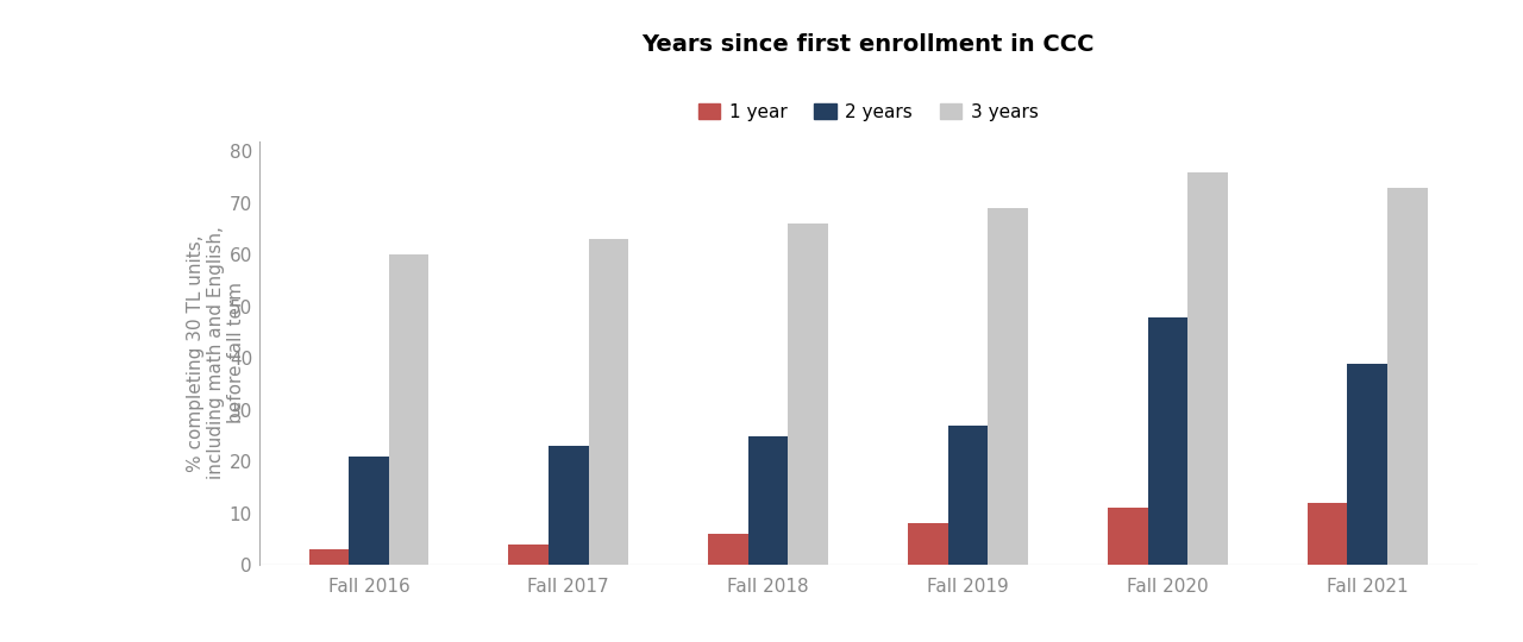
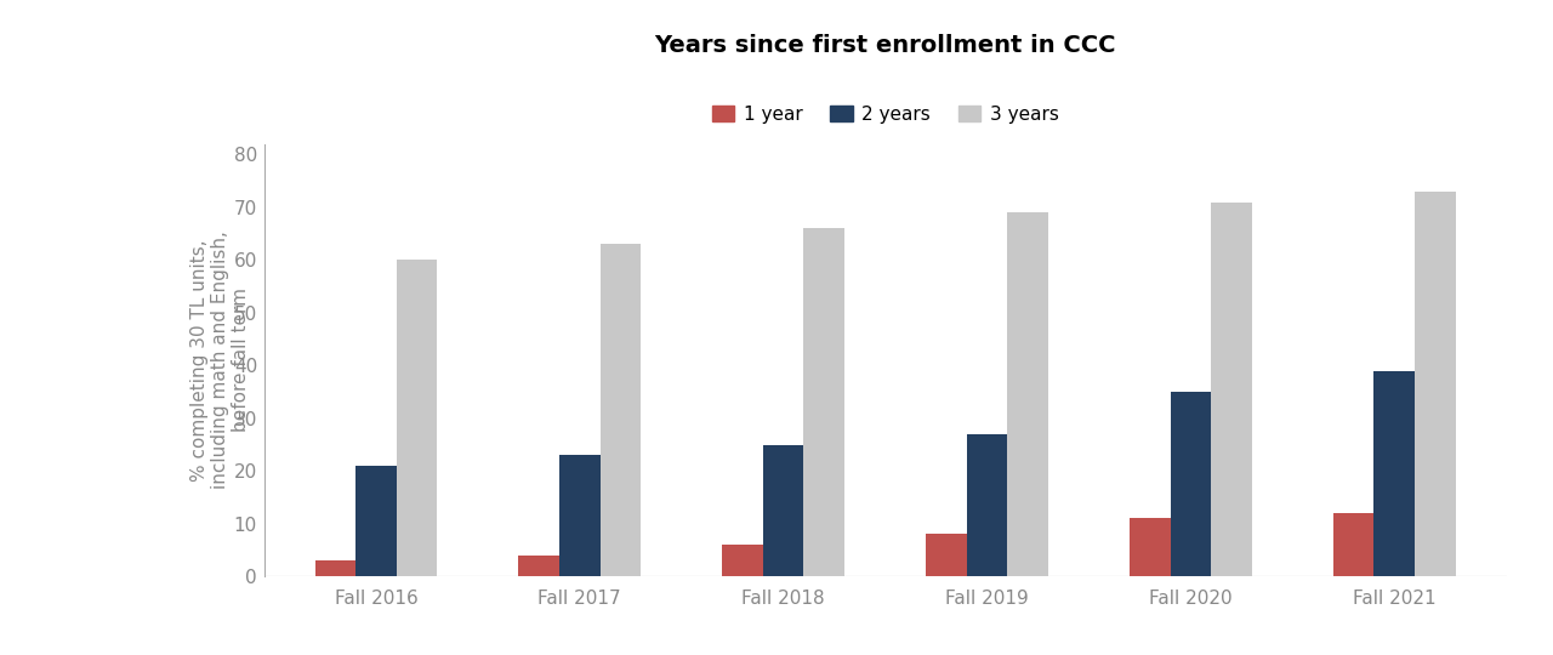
2 years/Fall 2020: 48 -> 35
3 years/Fall 2020: 76 -> 71
